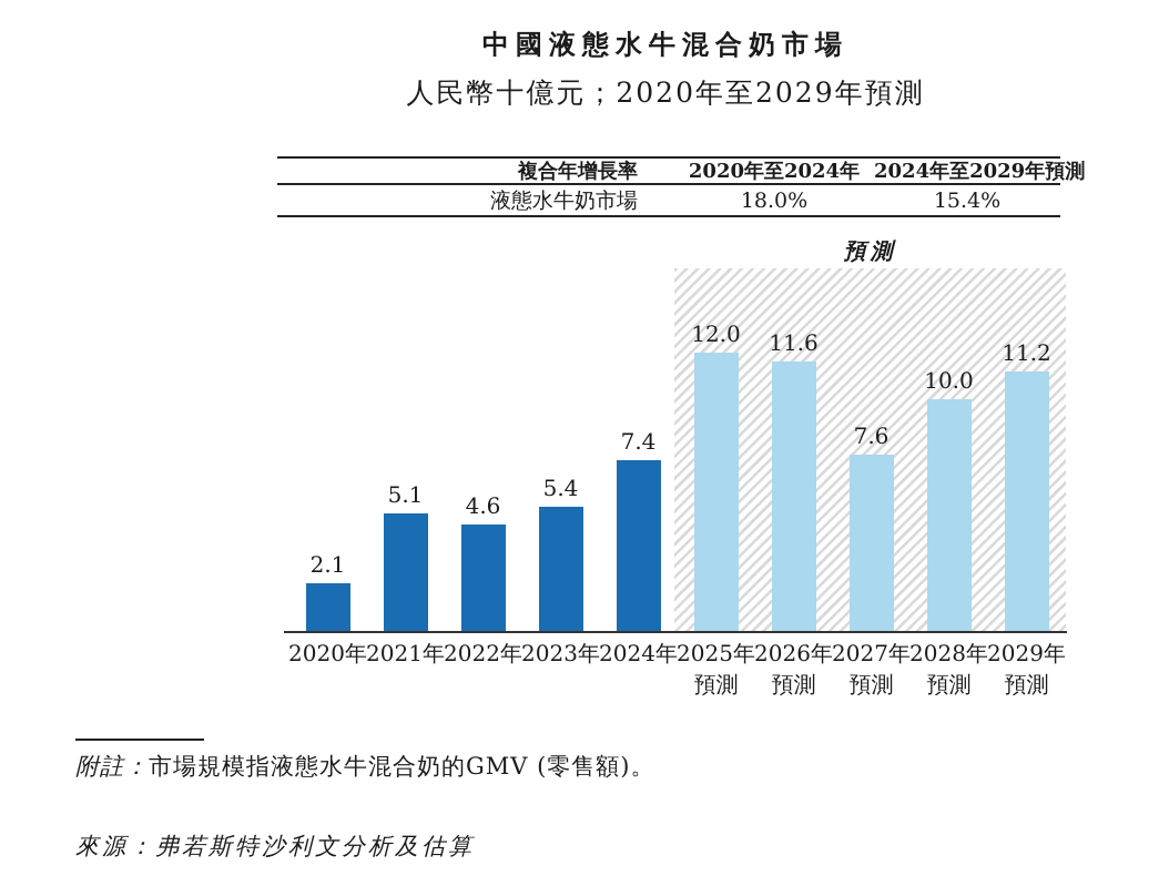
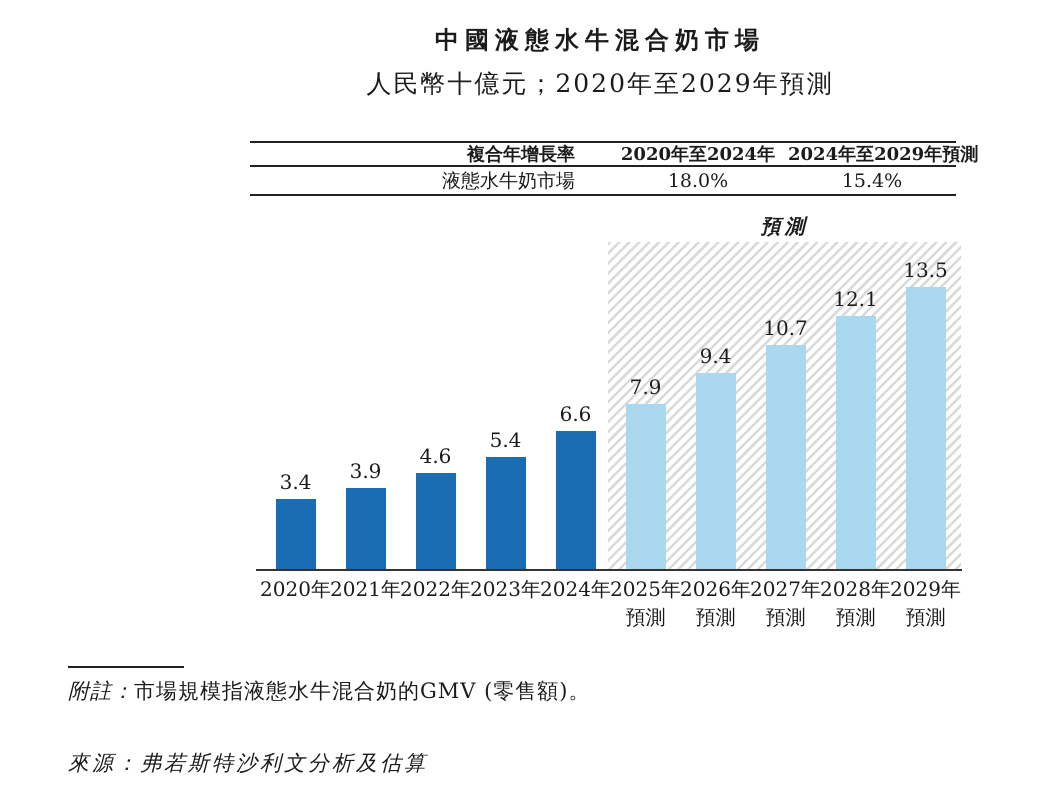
2020年: 2.1 -> 3.4
2021年: 5.1 -> 3.9
2024年: 7.4 -> 6.6
2025年預測: 12.0 -> 7.9
2026年預測: 11.6 -> 9.4
2027年預測: 7.6 -> 10.7
2028年預測: 10.0 -> 12.1
2029年預測: 11.2 -> 13.5
